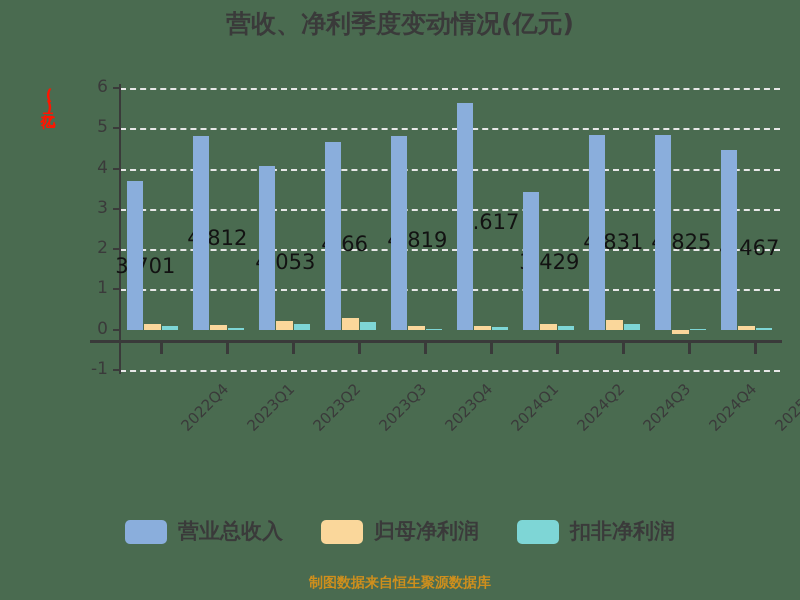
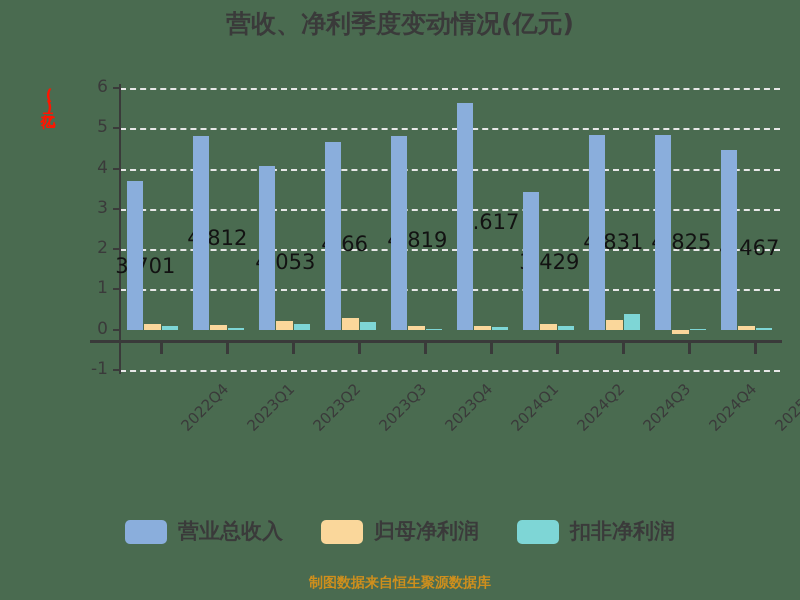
扣非净利润/2024Q3: 0.1 -> 0.4
